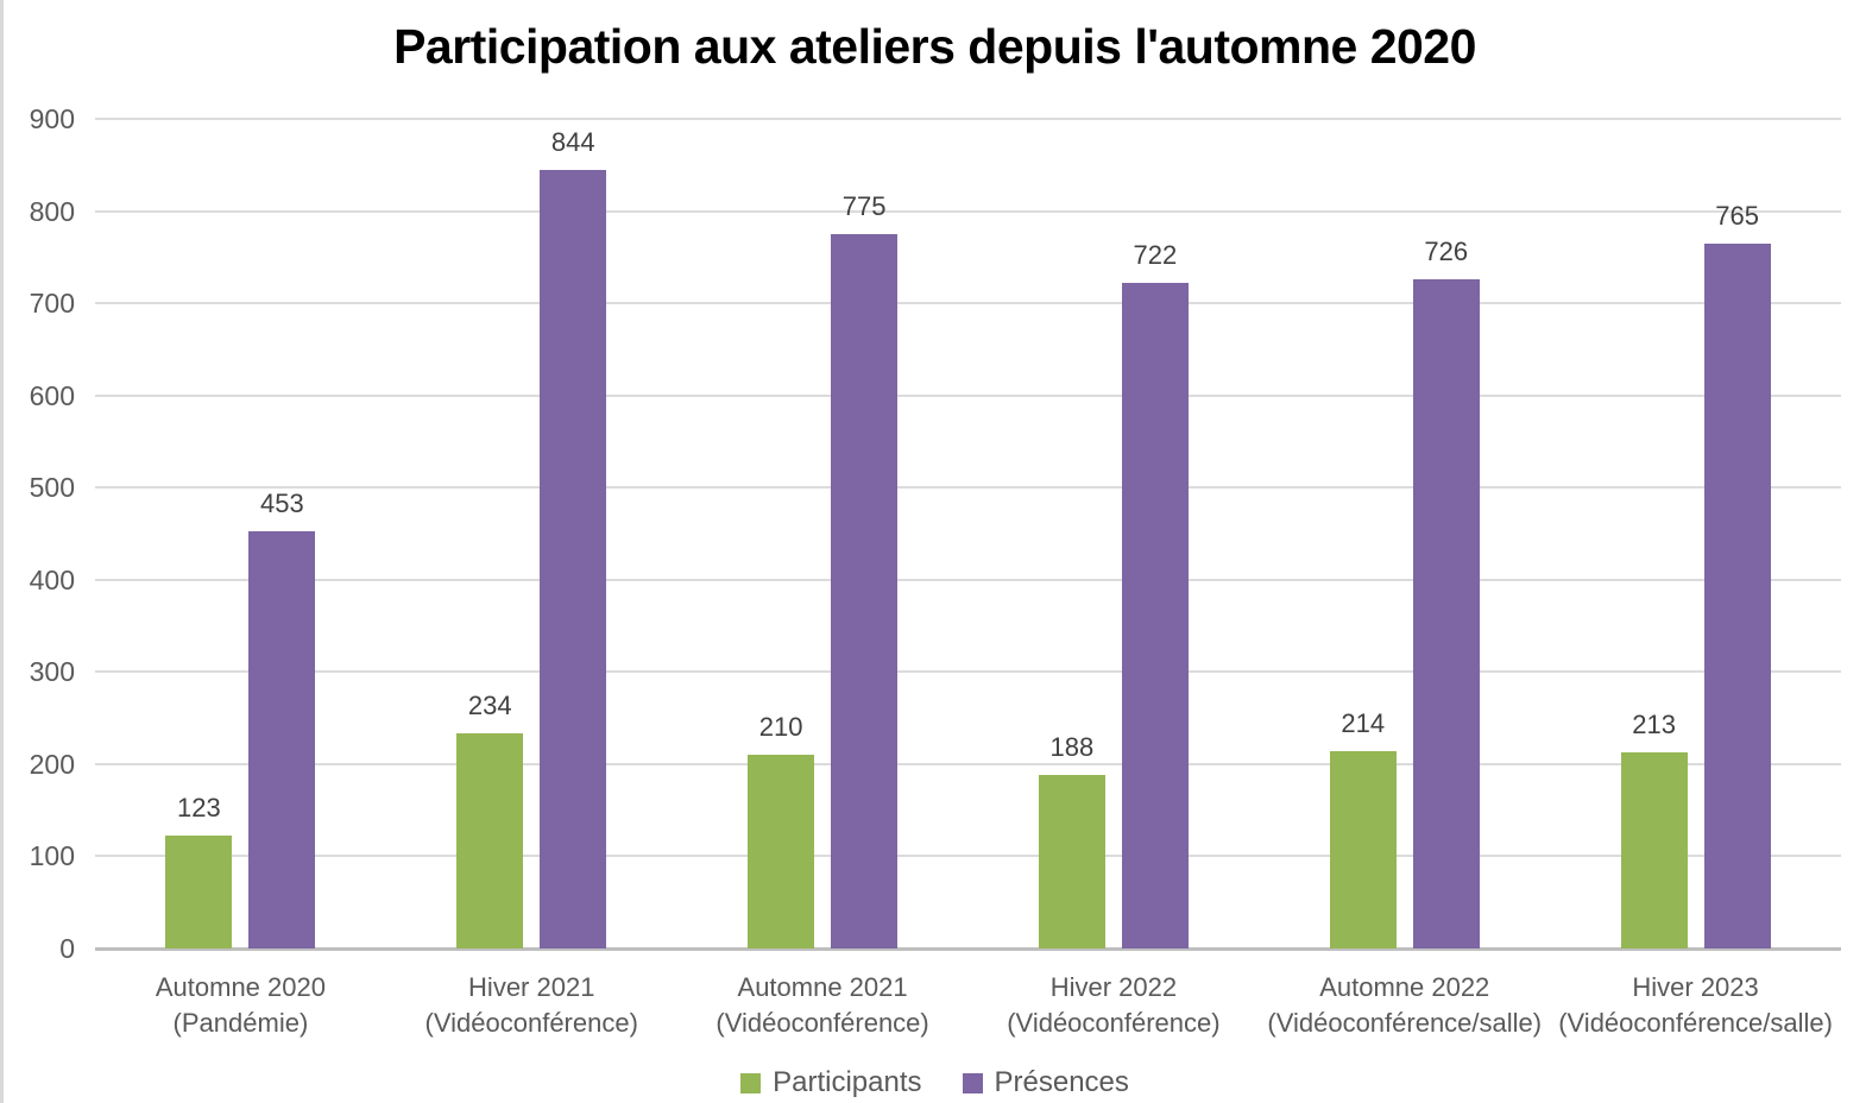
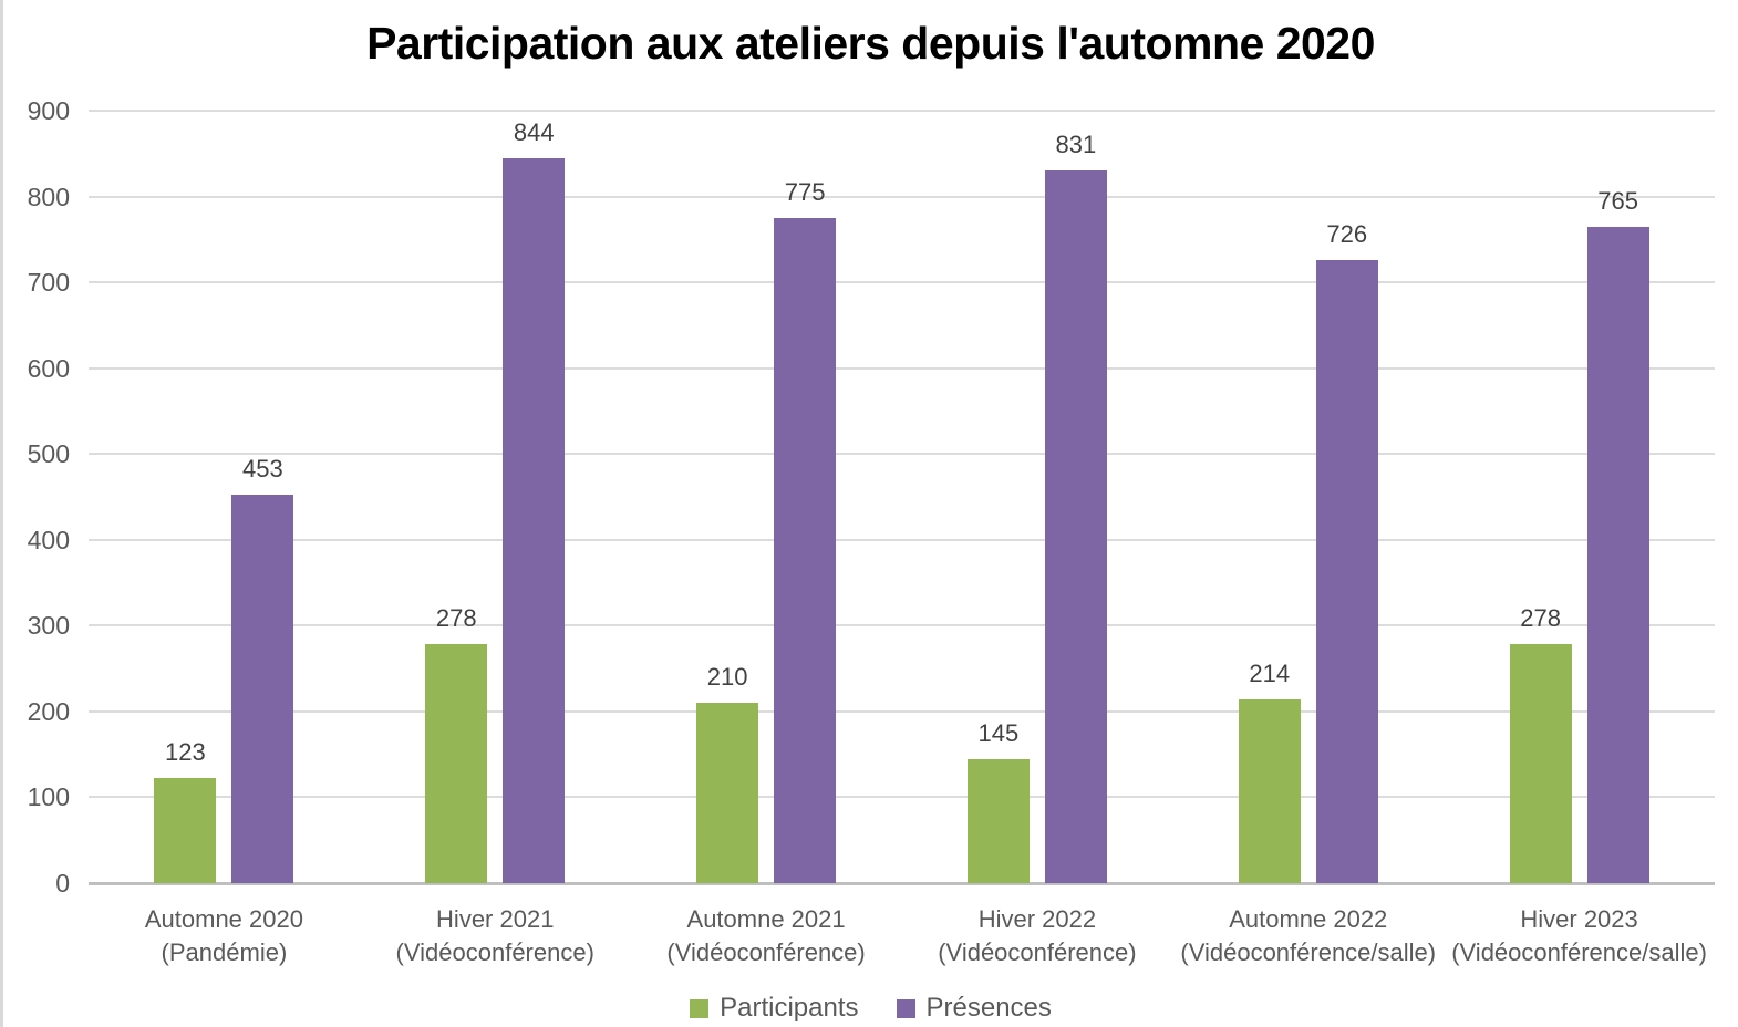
Participants/Hiver 2021 (Vidéoconférence): 234 -> 278
Participants/Hiver 2022 (Vidéoconférence): 188 -> 145
Présences/Hiver 2022 (Vidéoconférence): 722 -> 831
Participants/Hiver 2023 (Vidéoconférence/salle): 213 -> 278
